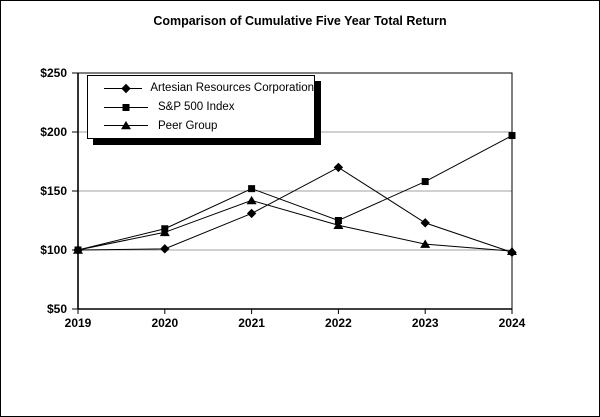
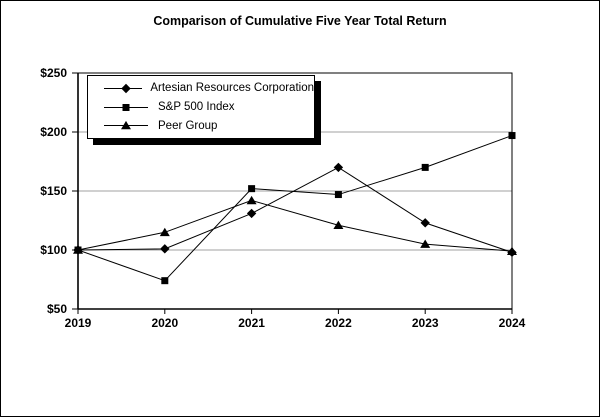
S&P 500 Index/2020: $118 -> $74
S&P 500 Index/2022: $125 -> $147
S&P 500 Index/2023: $158 -> $170
